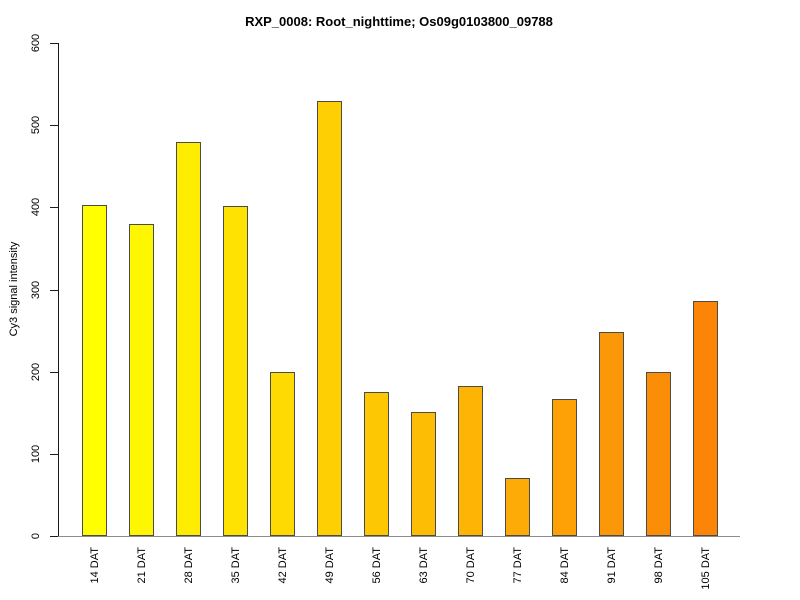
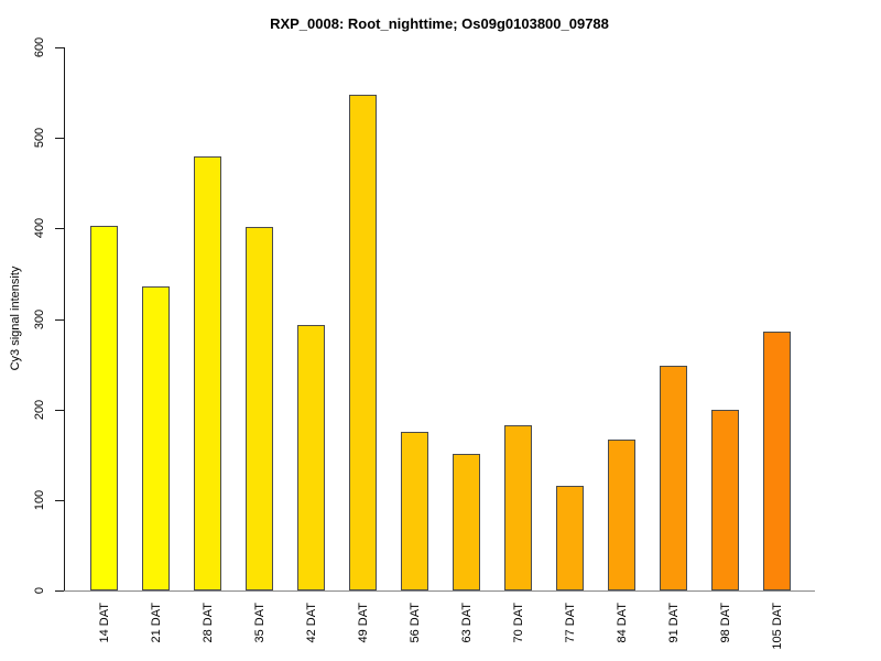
21 DAT: 380 -> 340
42 DAT: 200 -> 290
49 DAT: 530 -> 550
77 DAT: 70 -> 120
